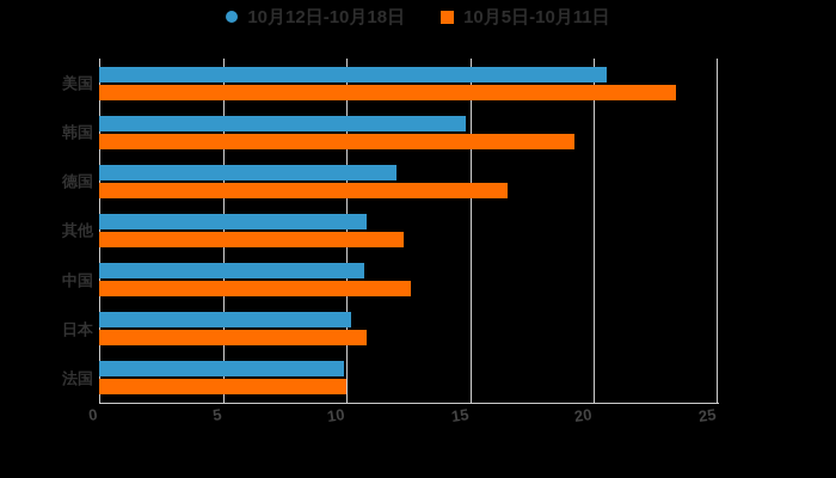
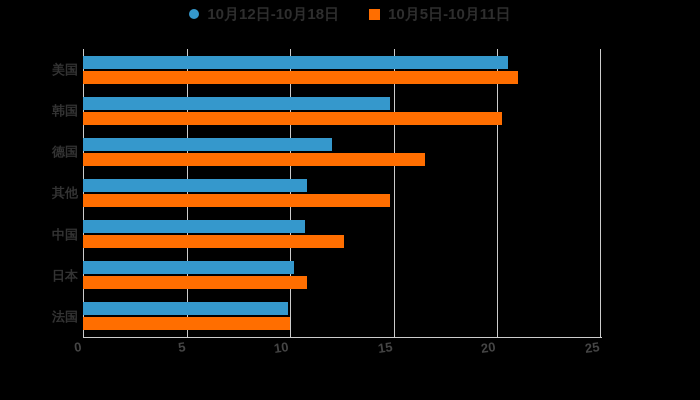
10月5日-10月11日/美国: 23.3 -> 21.0
10月5日-10月11日/韩国: 19.2 -> 20.2
10月5日-10月11日/其他: 12.3 -> 14.8
